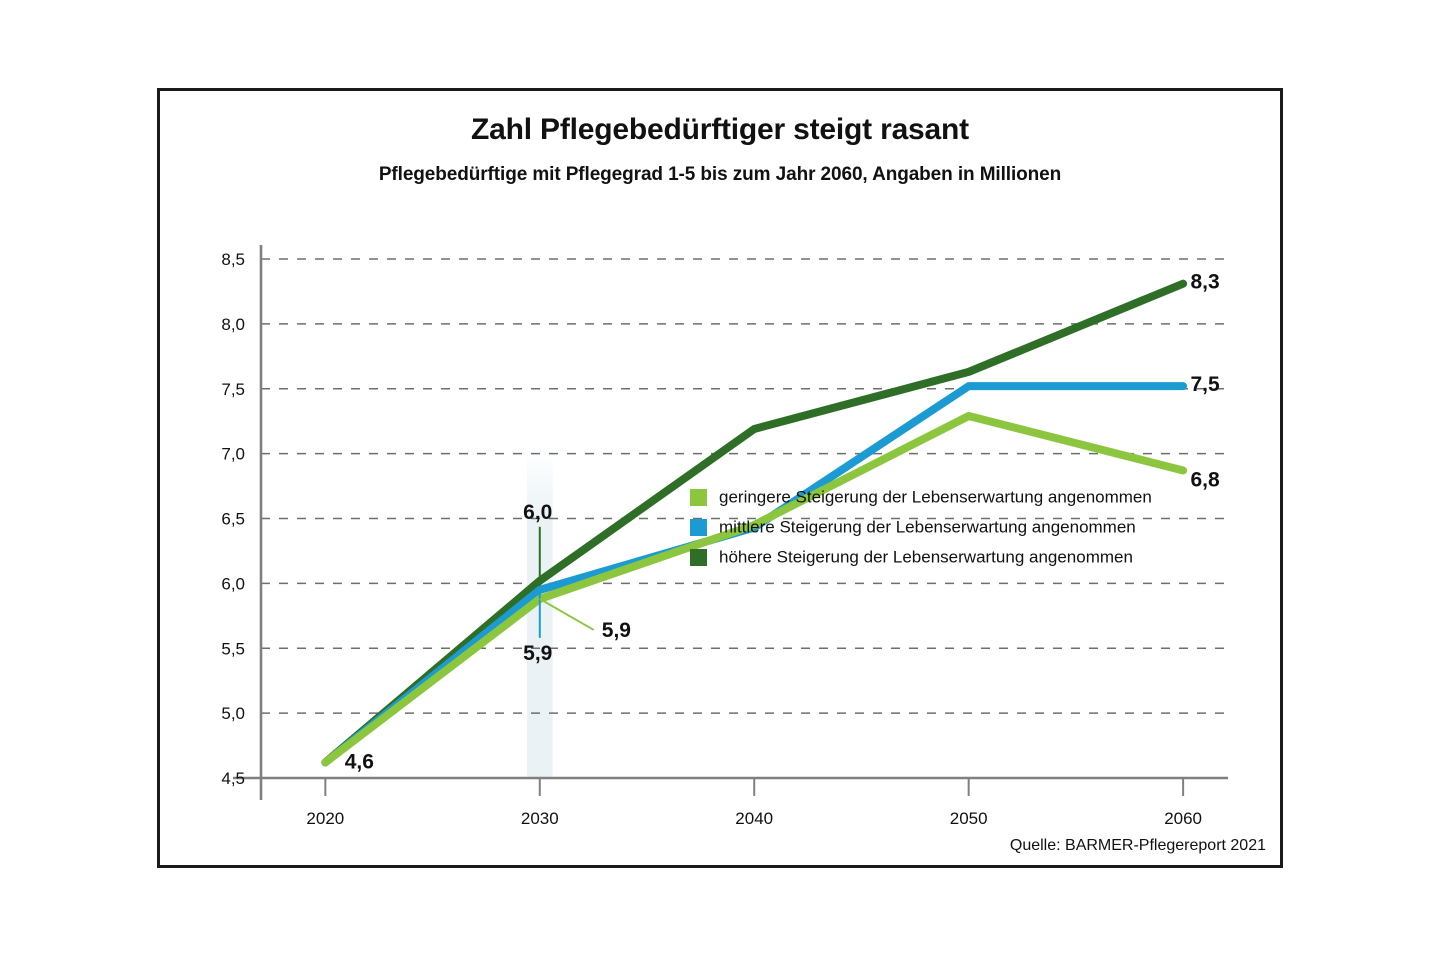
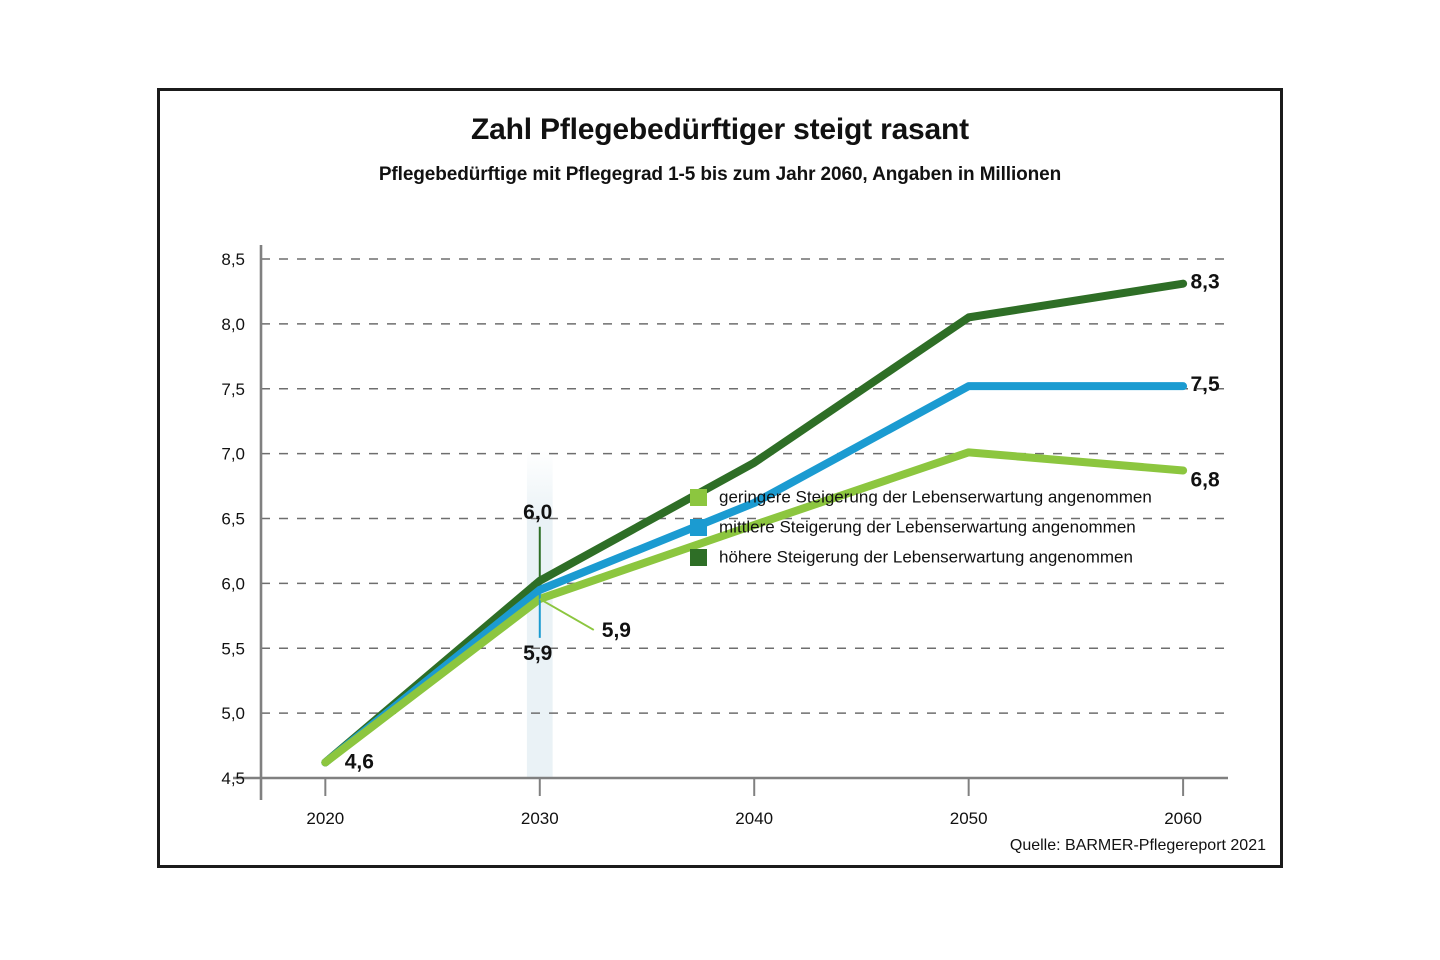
mittlere Steigerung der Lebenserwartung angenommen/2040: 6,43 -> 6,62
höhere Steigerung der Lebenserwartung angenommen/2040: 7,19 -> 6,93
geringere Steigerung der Lebenserwartung angenommen/2050: 7,29 -> 7,01
höhere Steigerung der Lebenserwartung angenommen/2050: 7,63 -> 8,05
